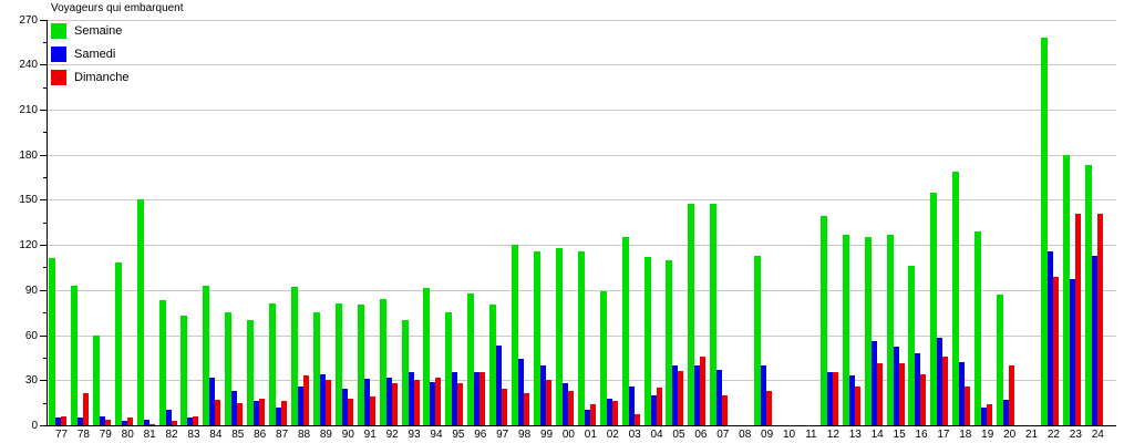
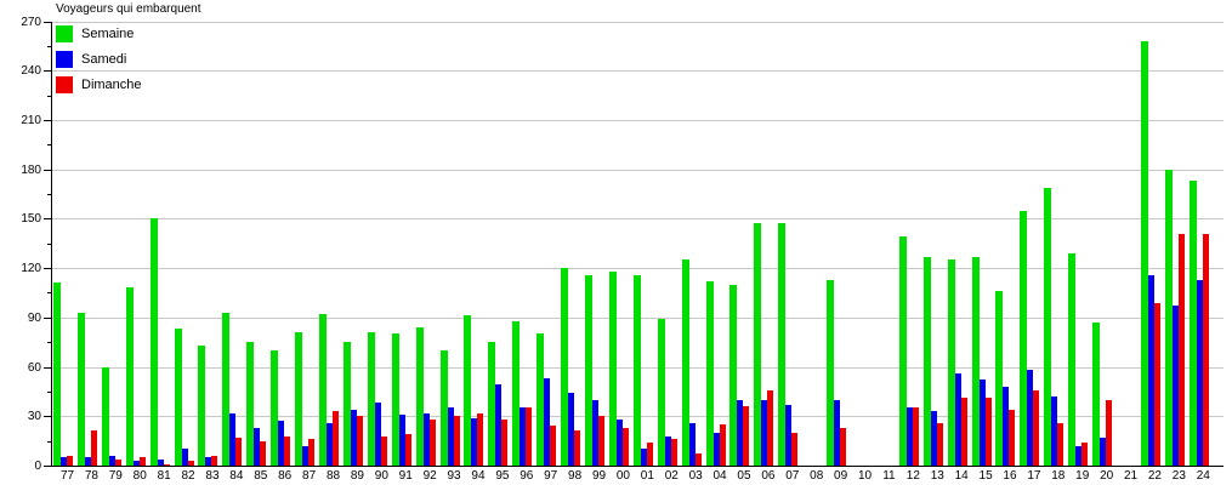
Samedi/86: 16 -> 27
Samedi/90: 24 -> 38
Samedi/95: 35 -> 49
